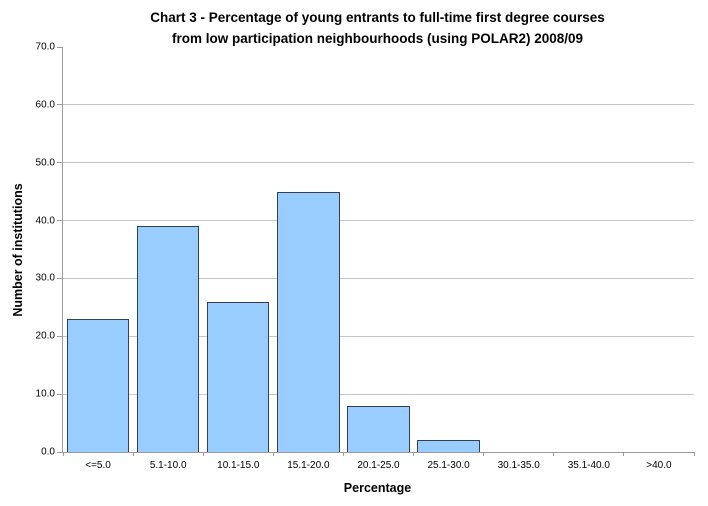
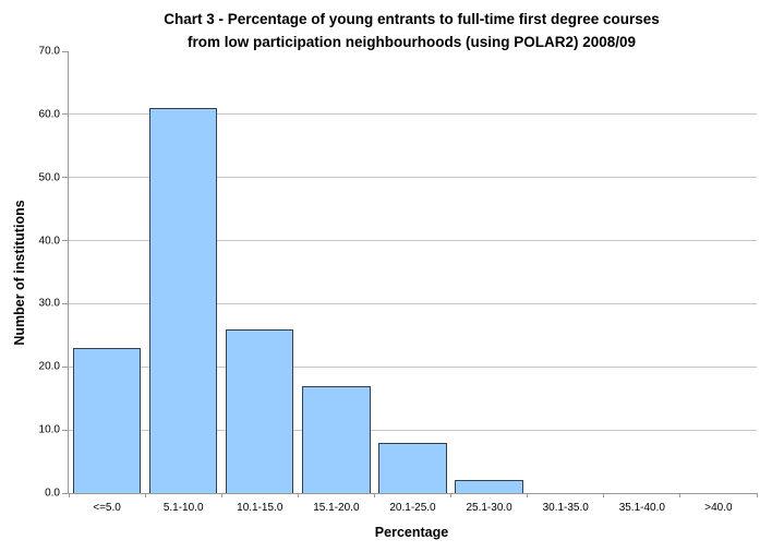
5.1-10.0: 39 -> 61
15.1-20.0: 45 -> 17
